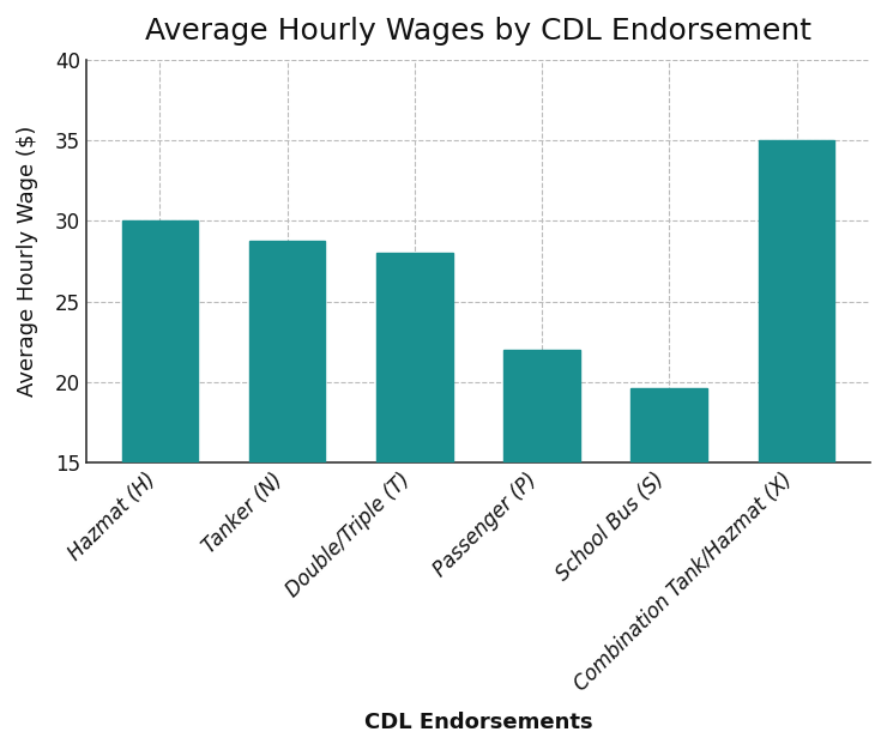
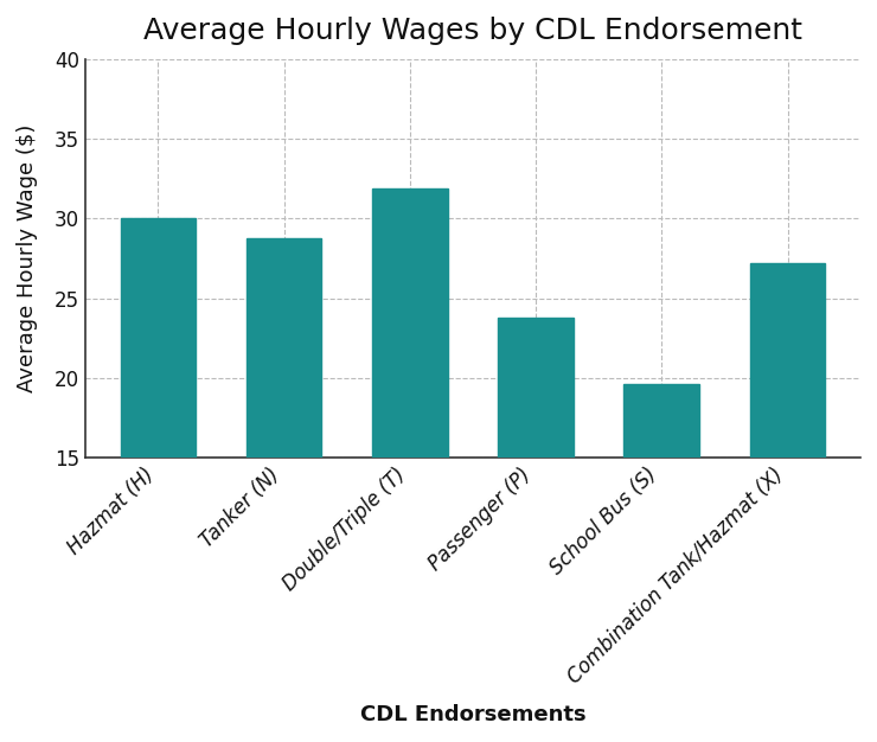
Double/Triple (T): 28.0 -> 31.9
Passenger (P): 22.0 -> 23.8
Combination Tank/Hazmat (X): 35.0 -> 27.2
